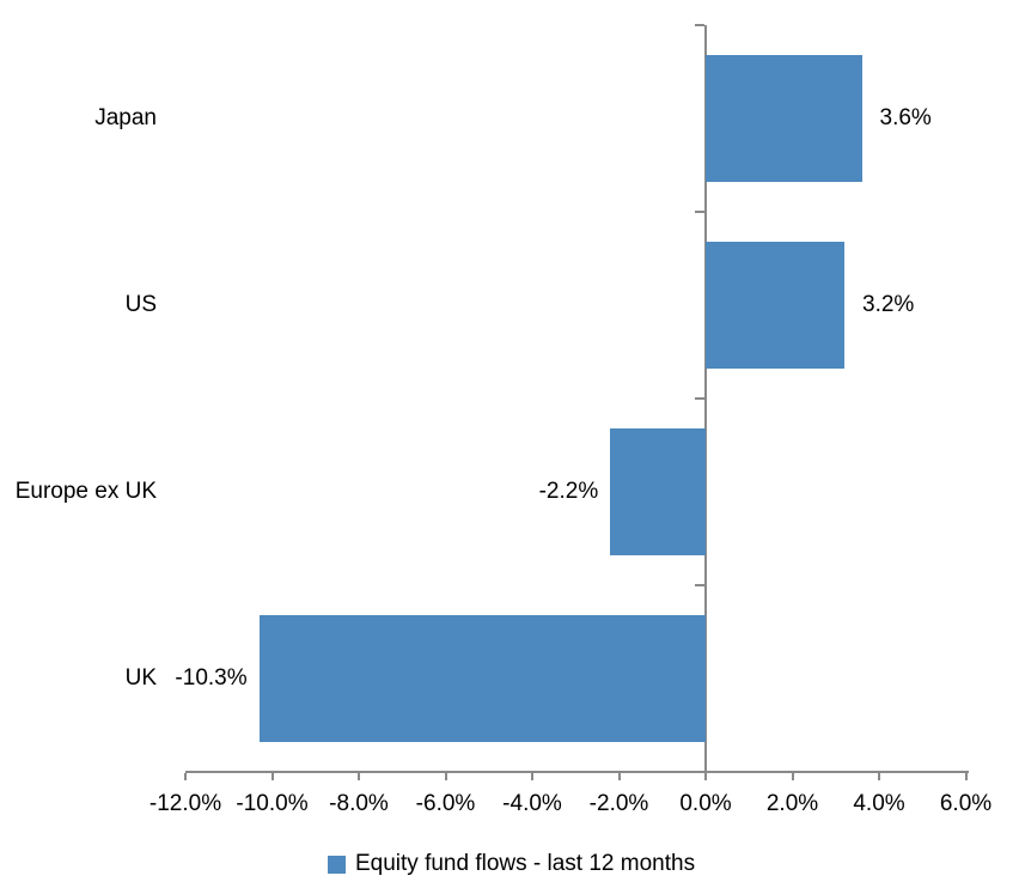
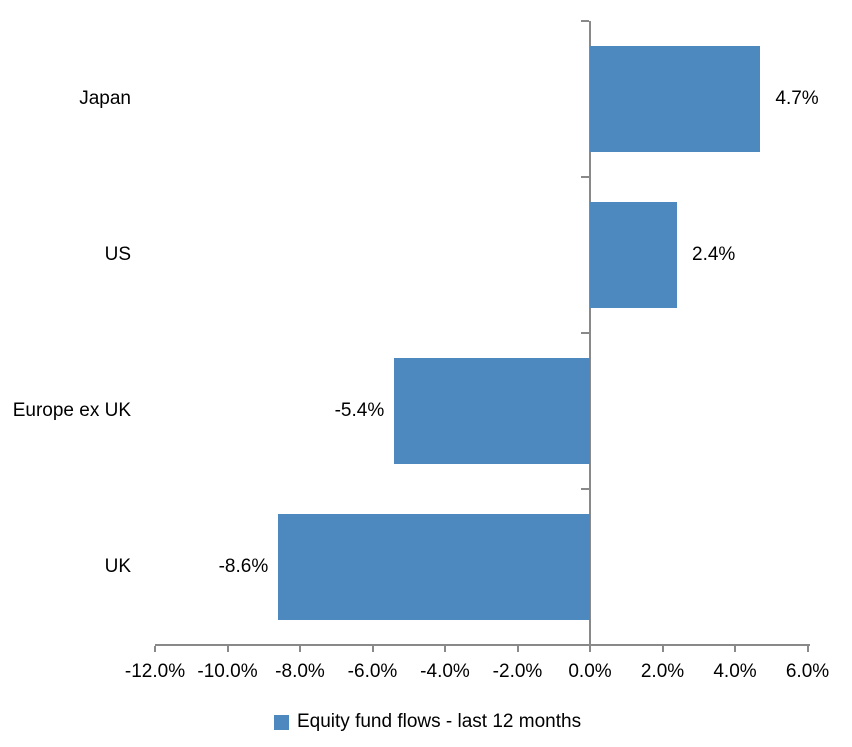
Japan: 3.6% -> 4.7%
US: 3.2% -> 2.4%
Europe ex UK: -2.2% -> -5.4%
UK: -10.3% -> -8.6%
